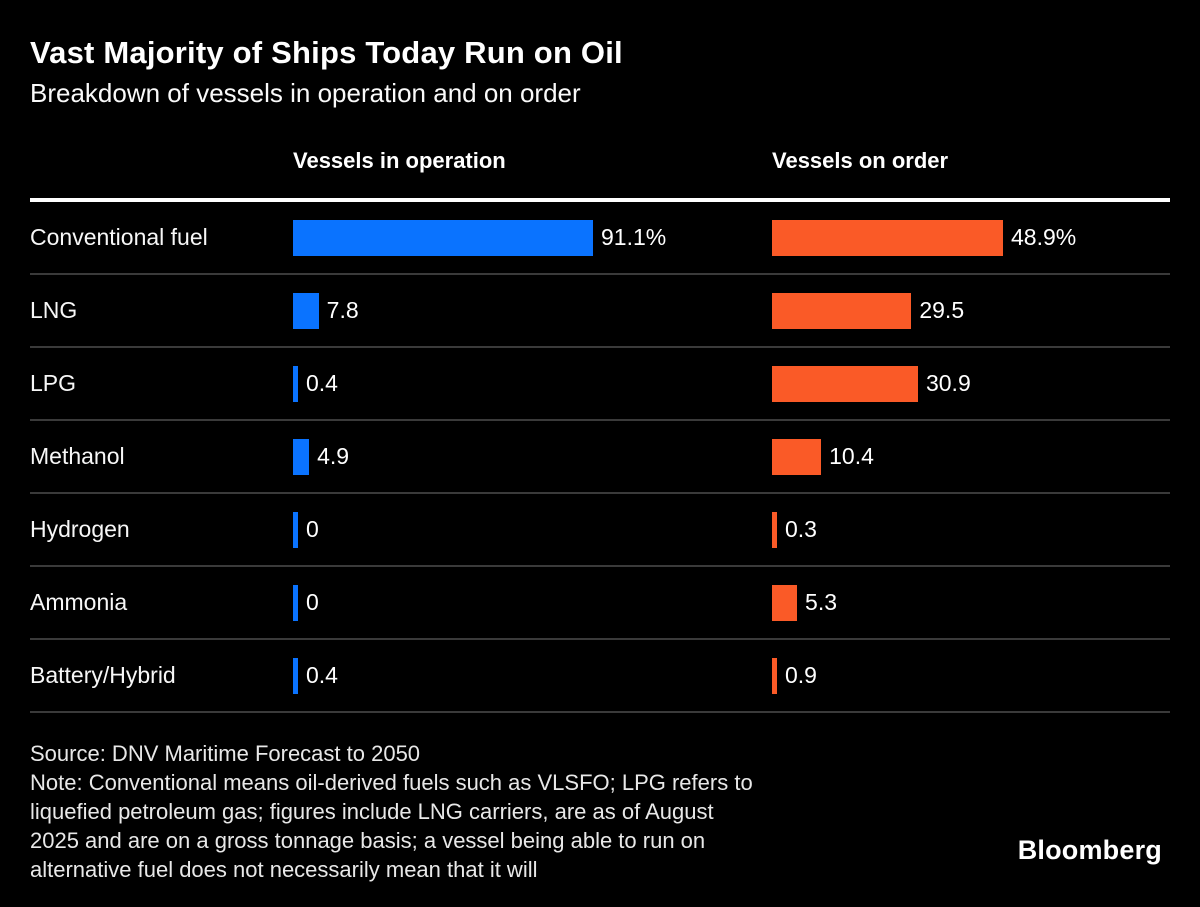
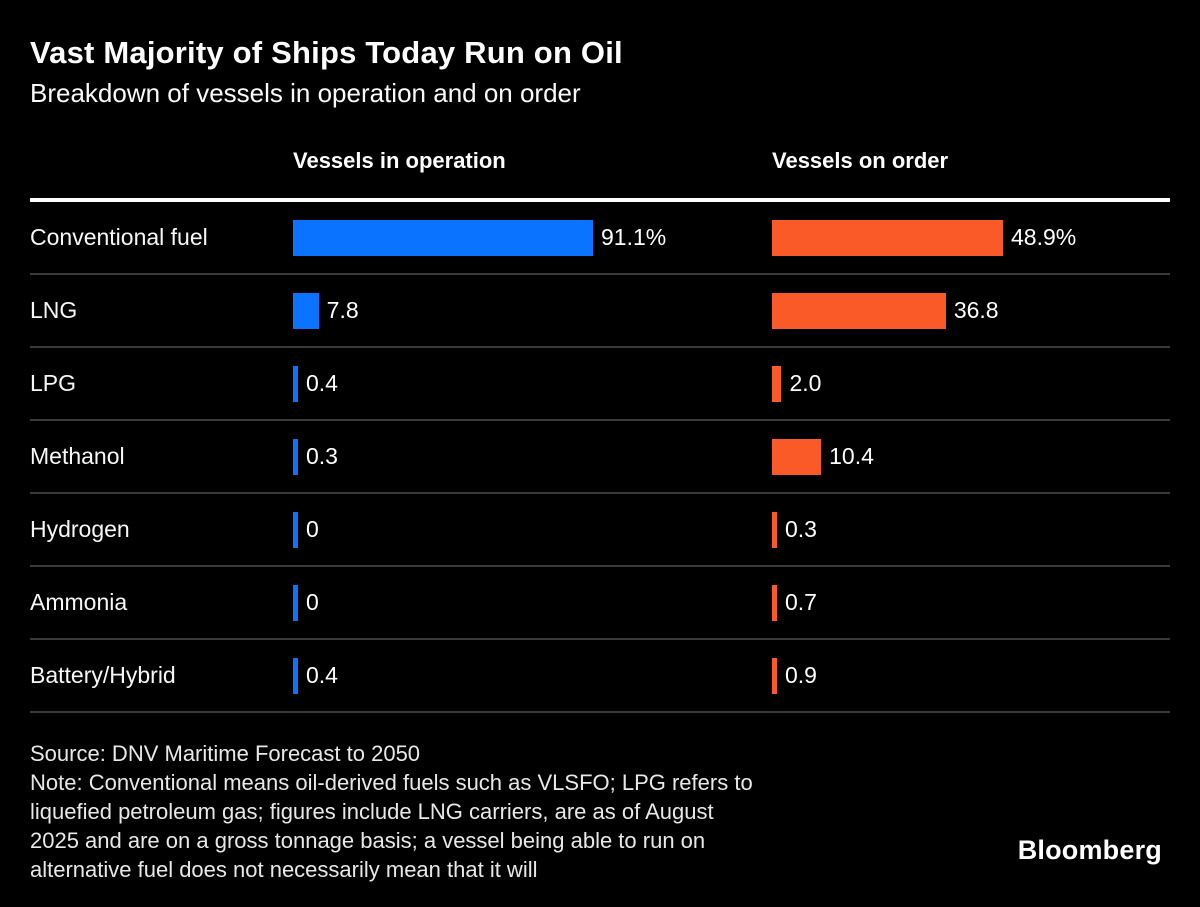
Vessels on order/LNG: 29.5 -> 36.8
Vessels on order/LPG: 30.9 -> 2.0
Vessels in operation/Methanol: 4.9 -> 0.3
Vessels on order/Ammonia: 5.3 -> 0.7
